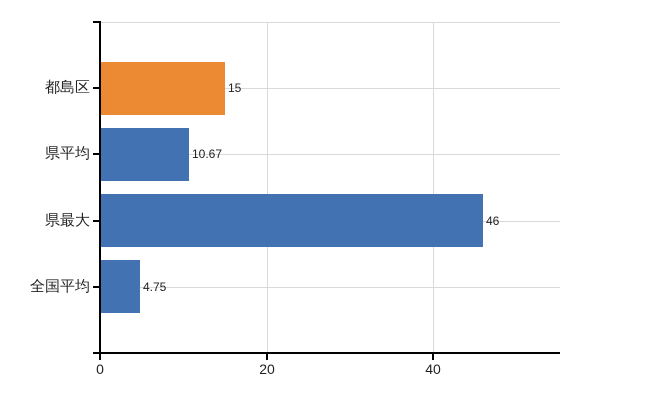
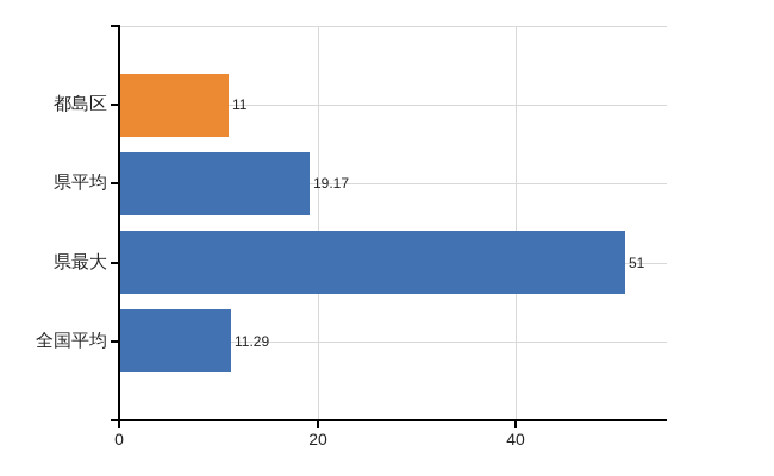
都島区: 15 -> 11
県平均: 10.67 -> 19.17
県最大: 46 -> 51
全国平均: 4.75 -> 11.29
